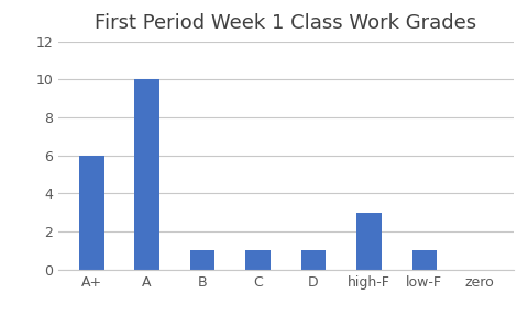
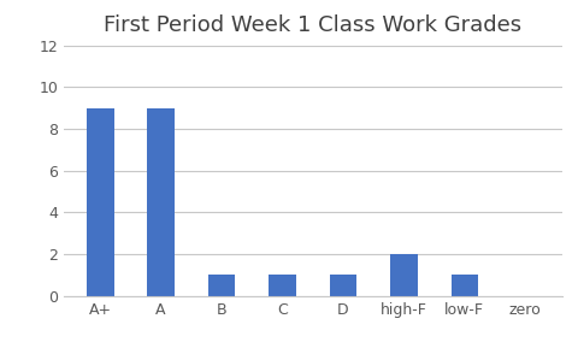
A+: 6 -> 9
A: 10 -> 9
high-F: 3 -> 2
